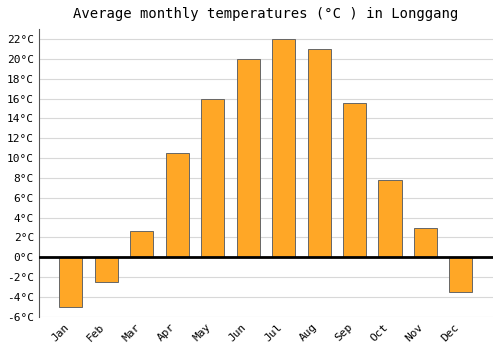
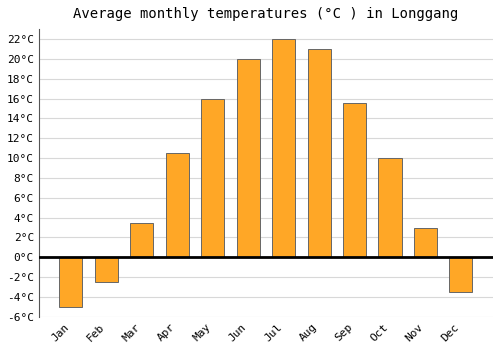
Mar: 2.6°C -> 3.5°C
Oct: 7.8°C -> 10.0°C
